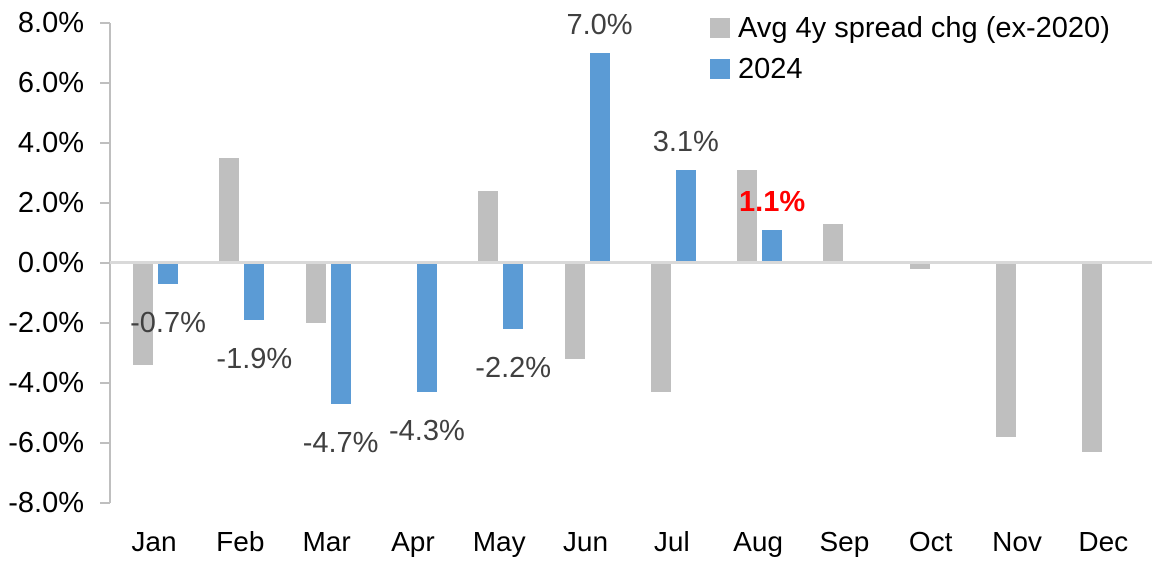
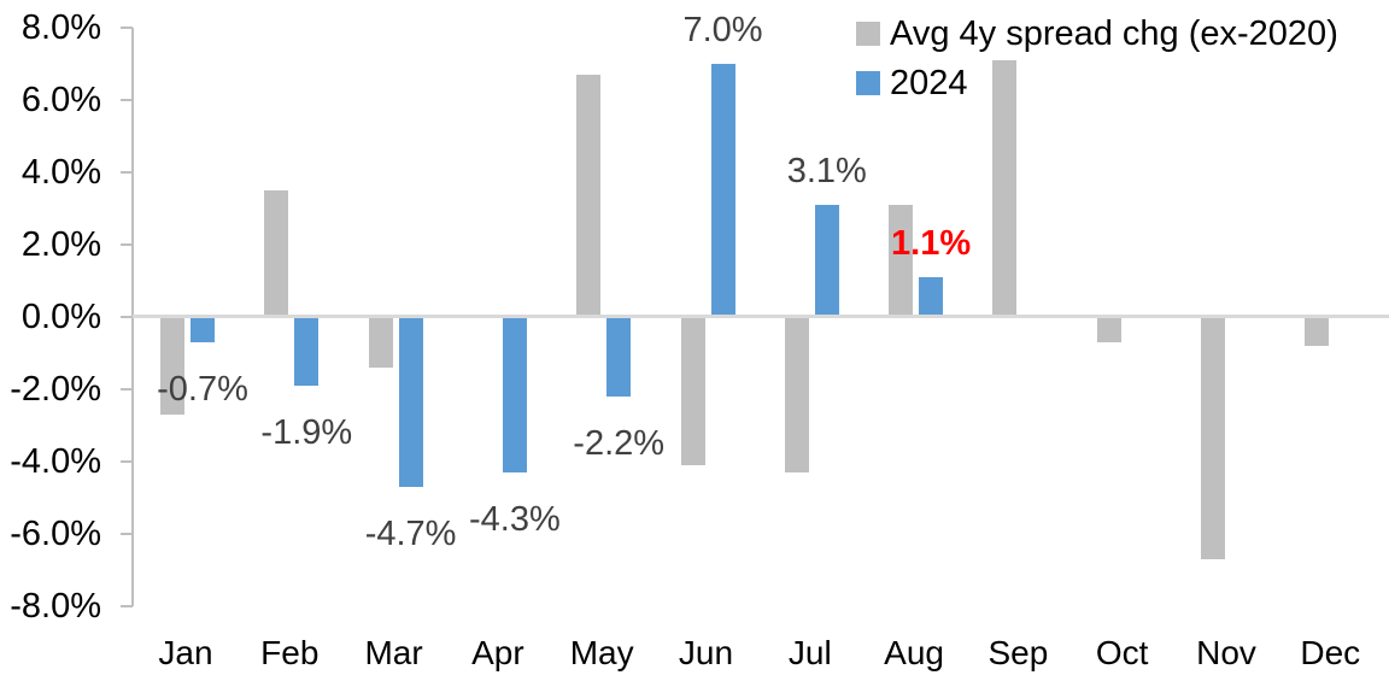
Avg 4y spread chg (ex-2020)/Jan: -3.4% -> -2.7%
Avg 4y spread chg (ex-2020)/Mar: -2.0% -> -1.4%
Avg 4y spread chg (ex-2020)/May: 2.4% -> 6.7%
Avg 4y spread chg (ex-2020)/Jun: -3.2% -> -4.1%
Avg 4y spread chg (ex-2020)/Sep: 1.3% -> 7.1%
Avg 4y spread chg (ex-2020)/Oct: -0.2% -> -0.7%
Avg 4y spread chg (ex-2020)/Nov: -5.8% -> -6.7%
Avg 4y spread chg (ex-2020)/Dec: -6.3% -> -0.8%
